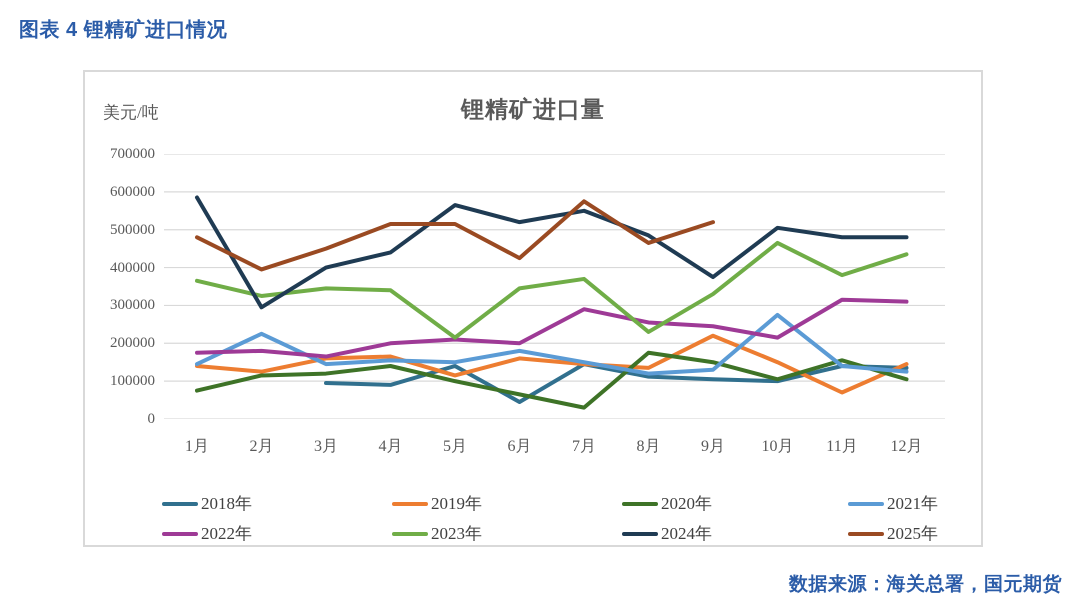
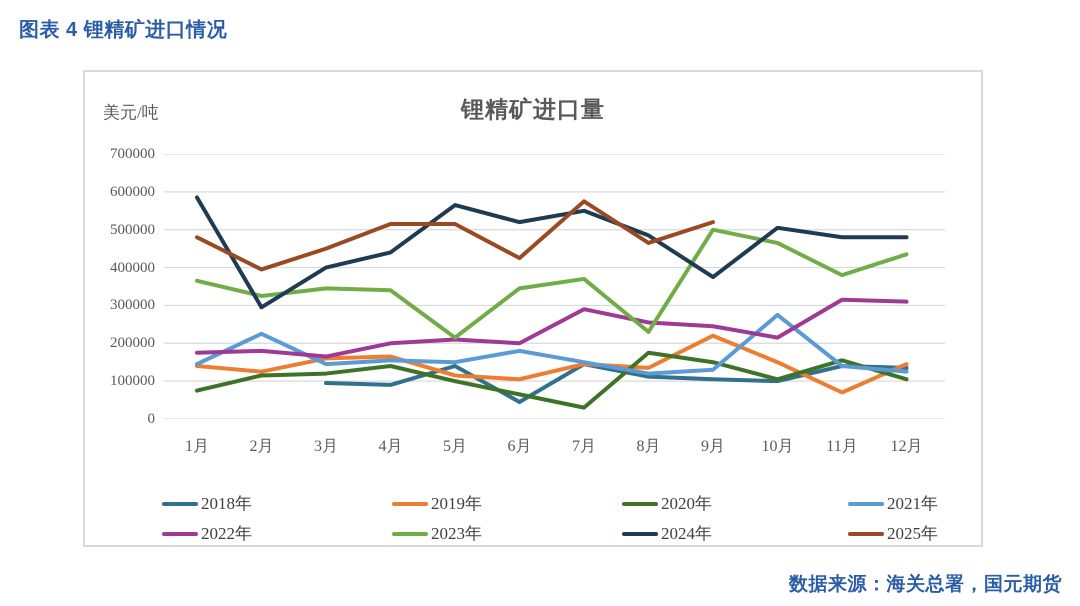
2019年/6月: 160000 -> 100000
2023年/9月: 330000 -> 500000
